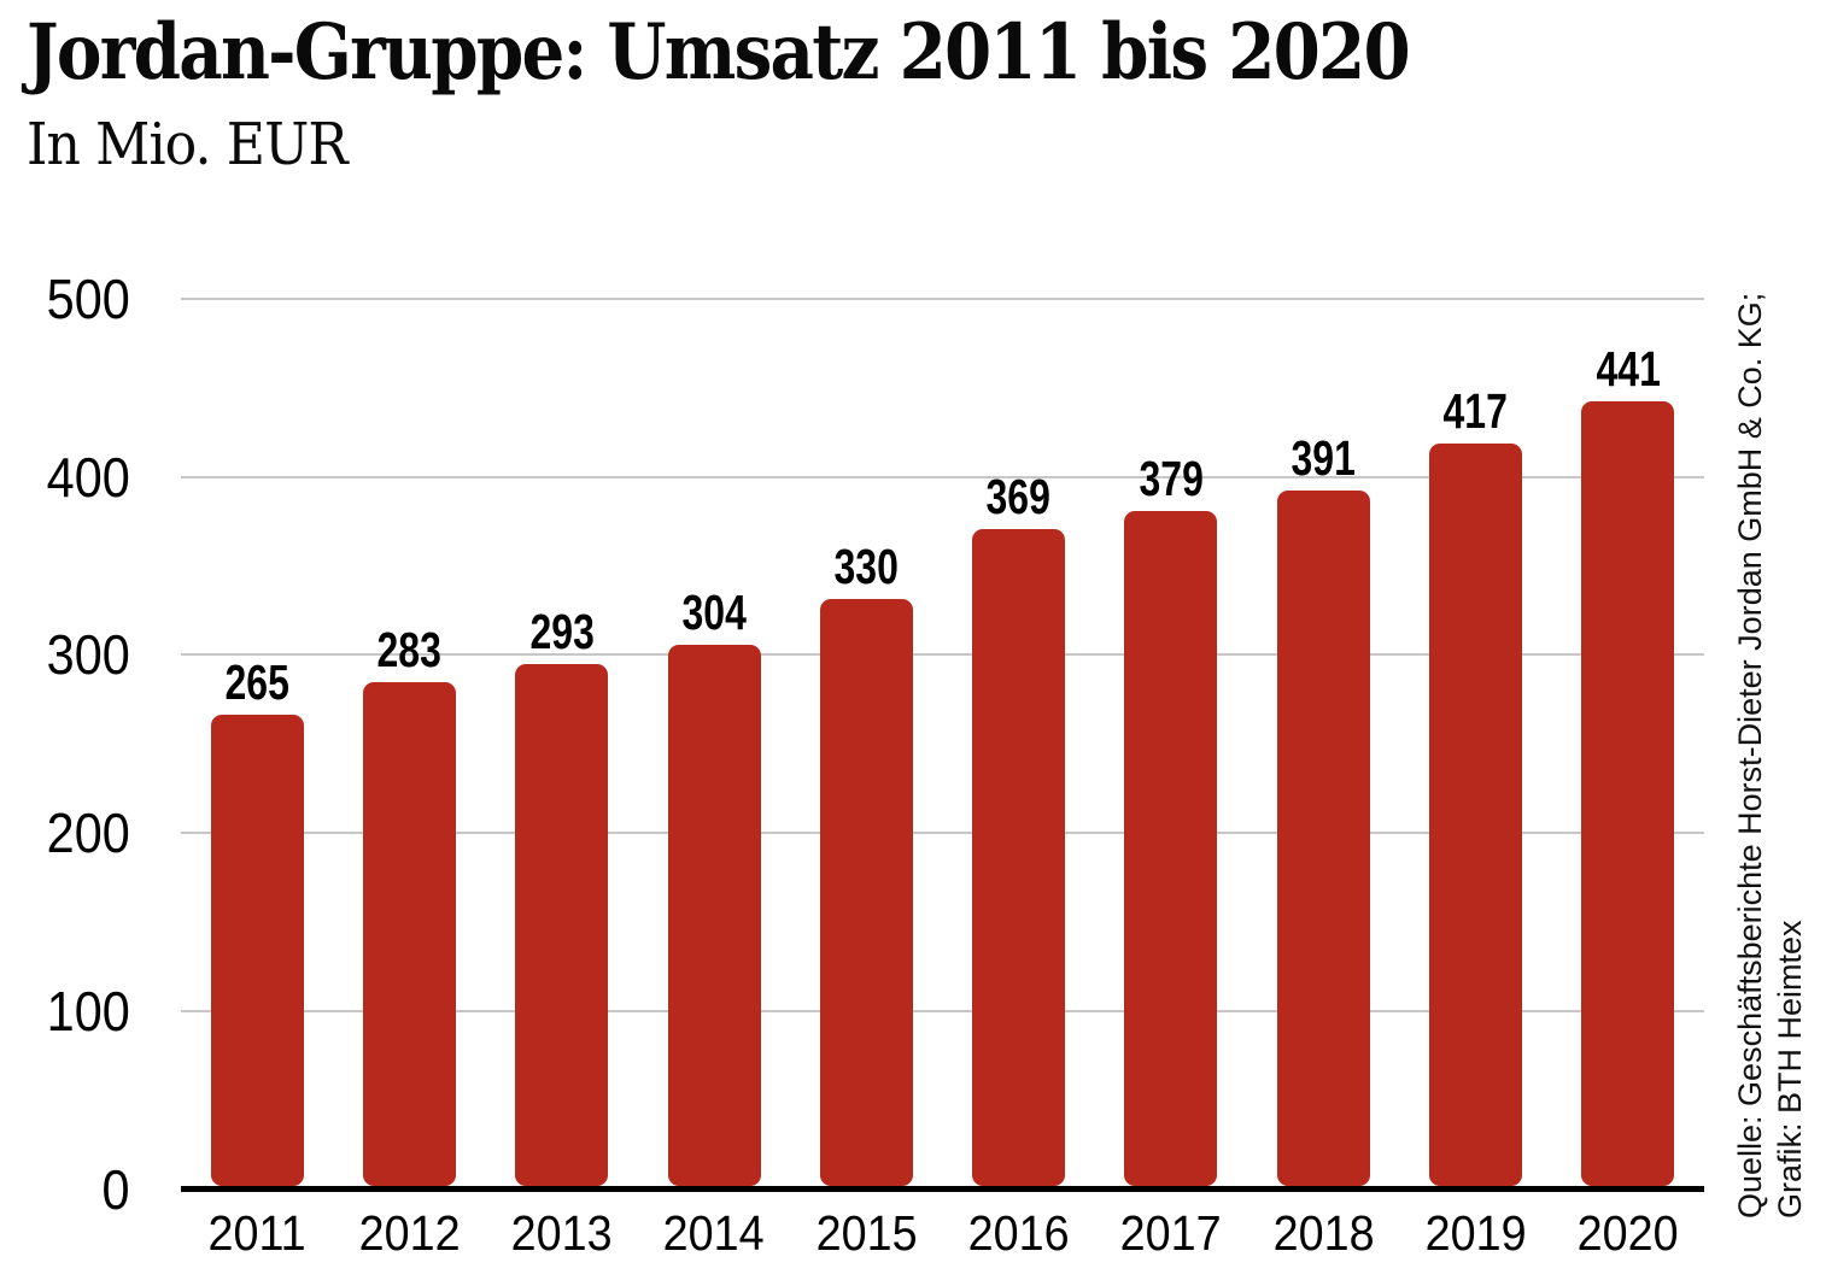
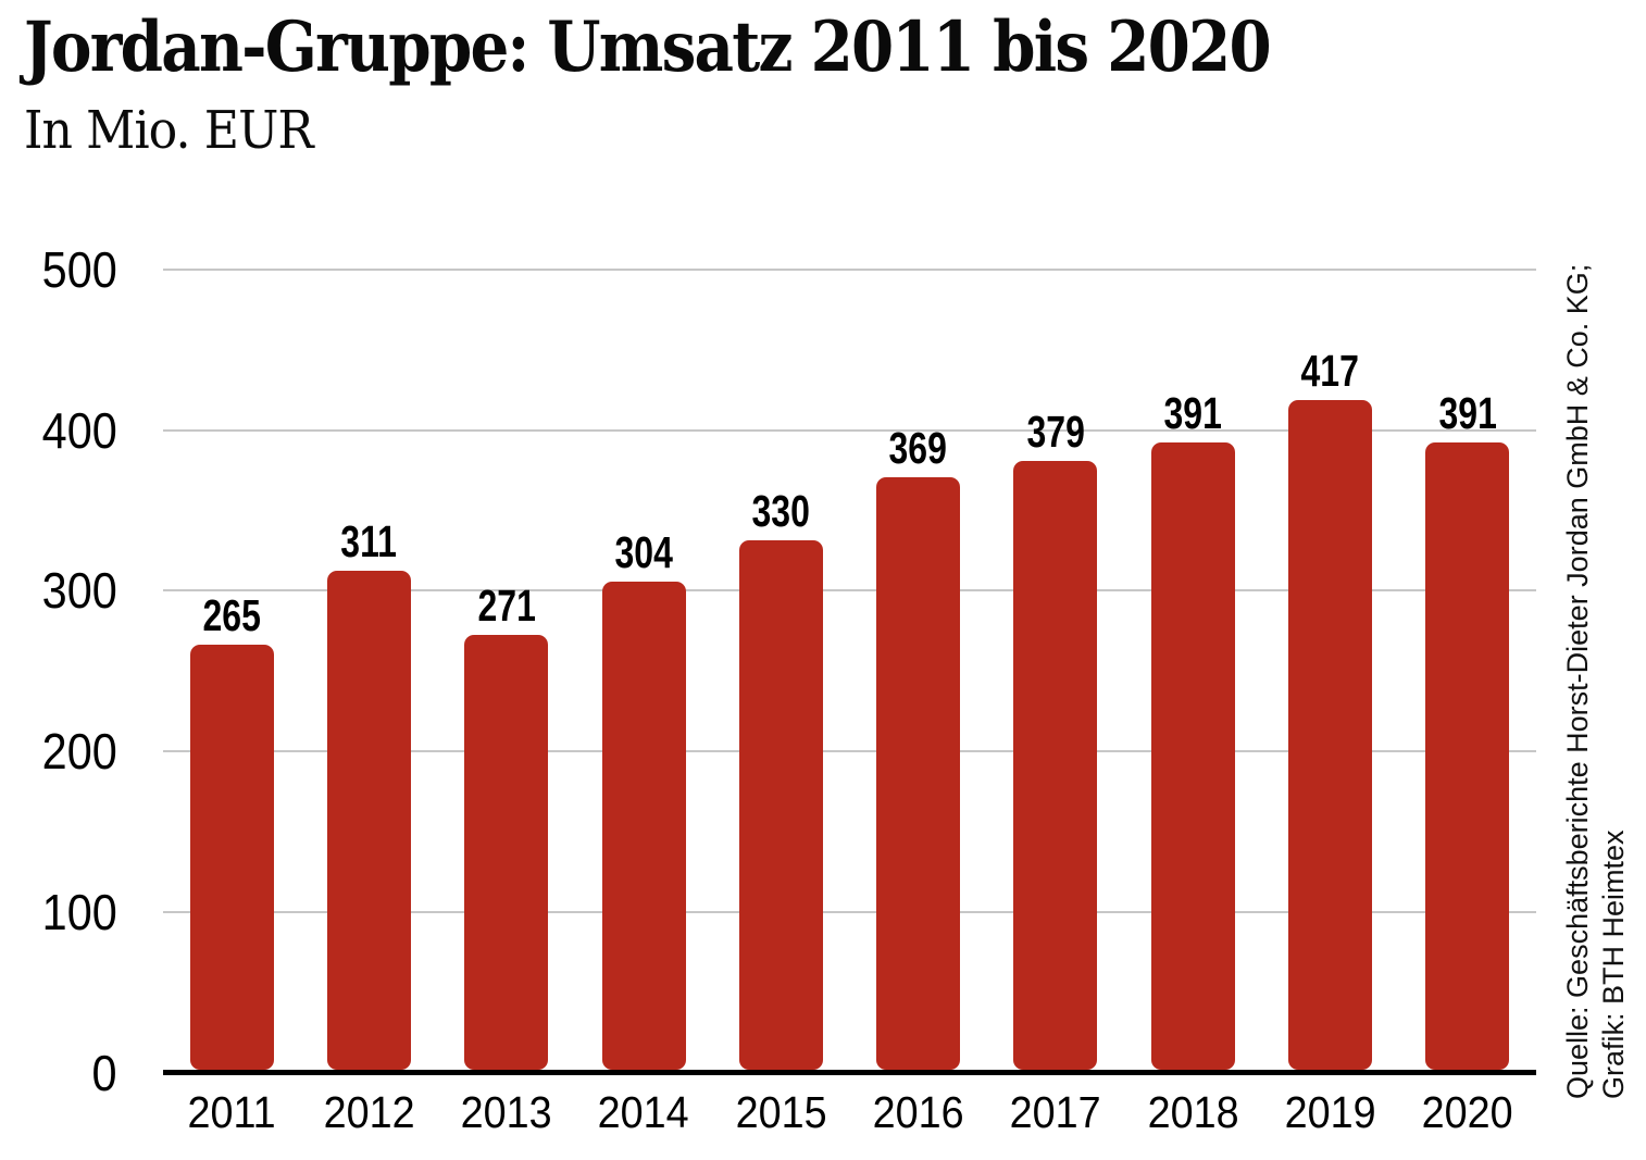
2012: 283 -> 311
2013: 293 -> 271
2020: 441 -> 391
